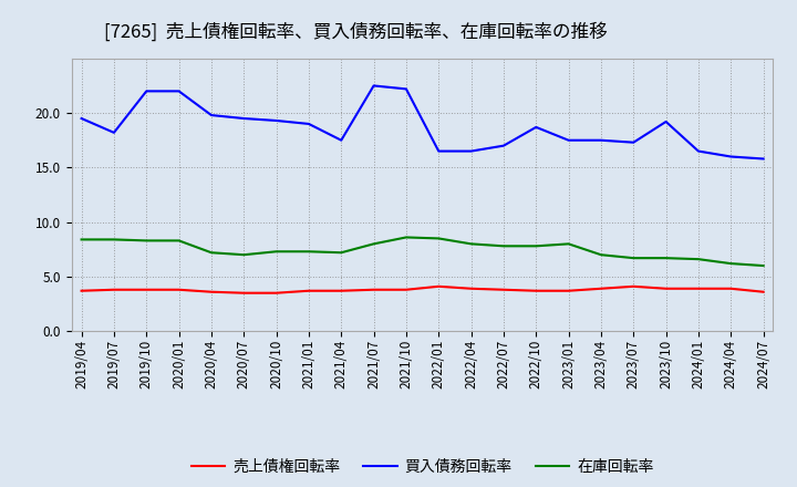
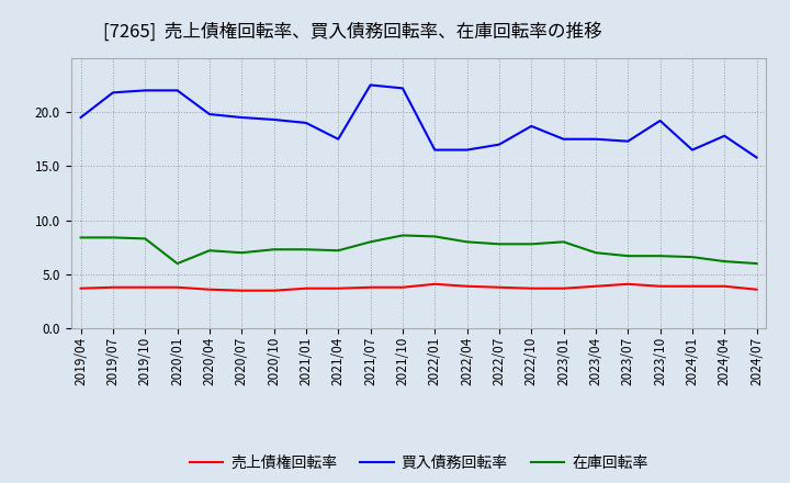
買入債務回転率/2019/07: 18.2 -> 21.8
在庫回転率/2020/01: 8.3 -> 6.0
買入債務回転率/2024/04: 16.0 -> 17.8
